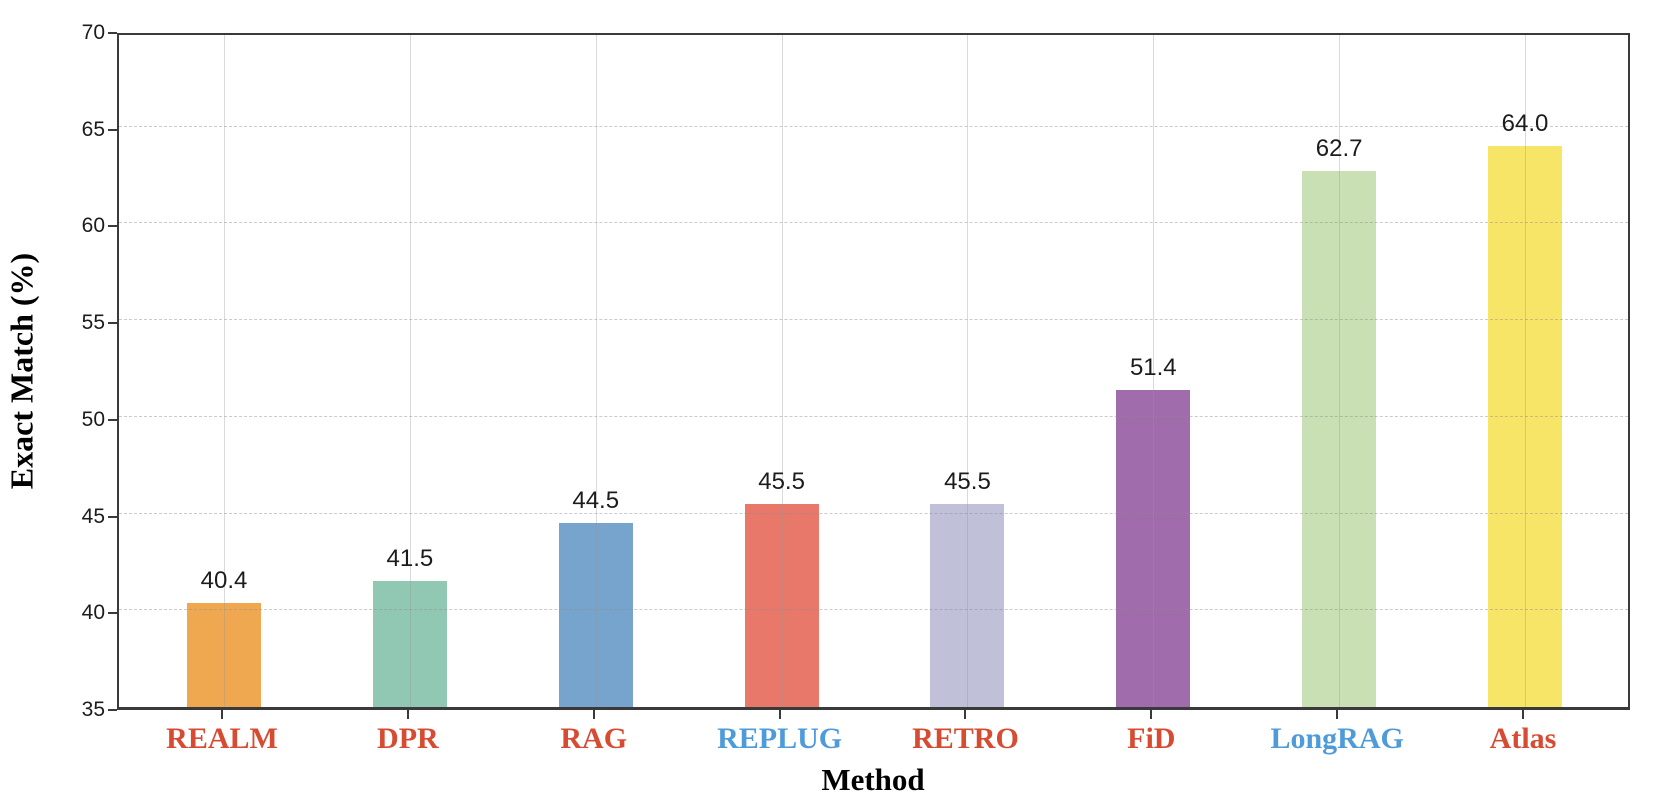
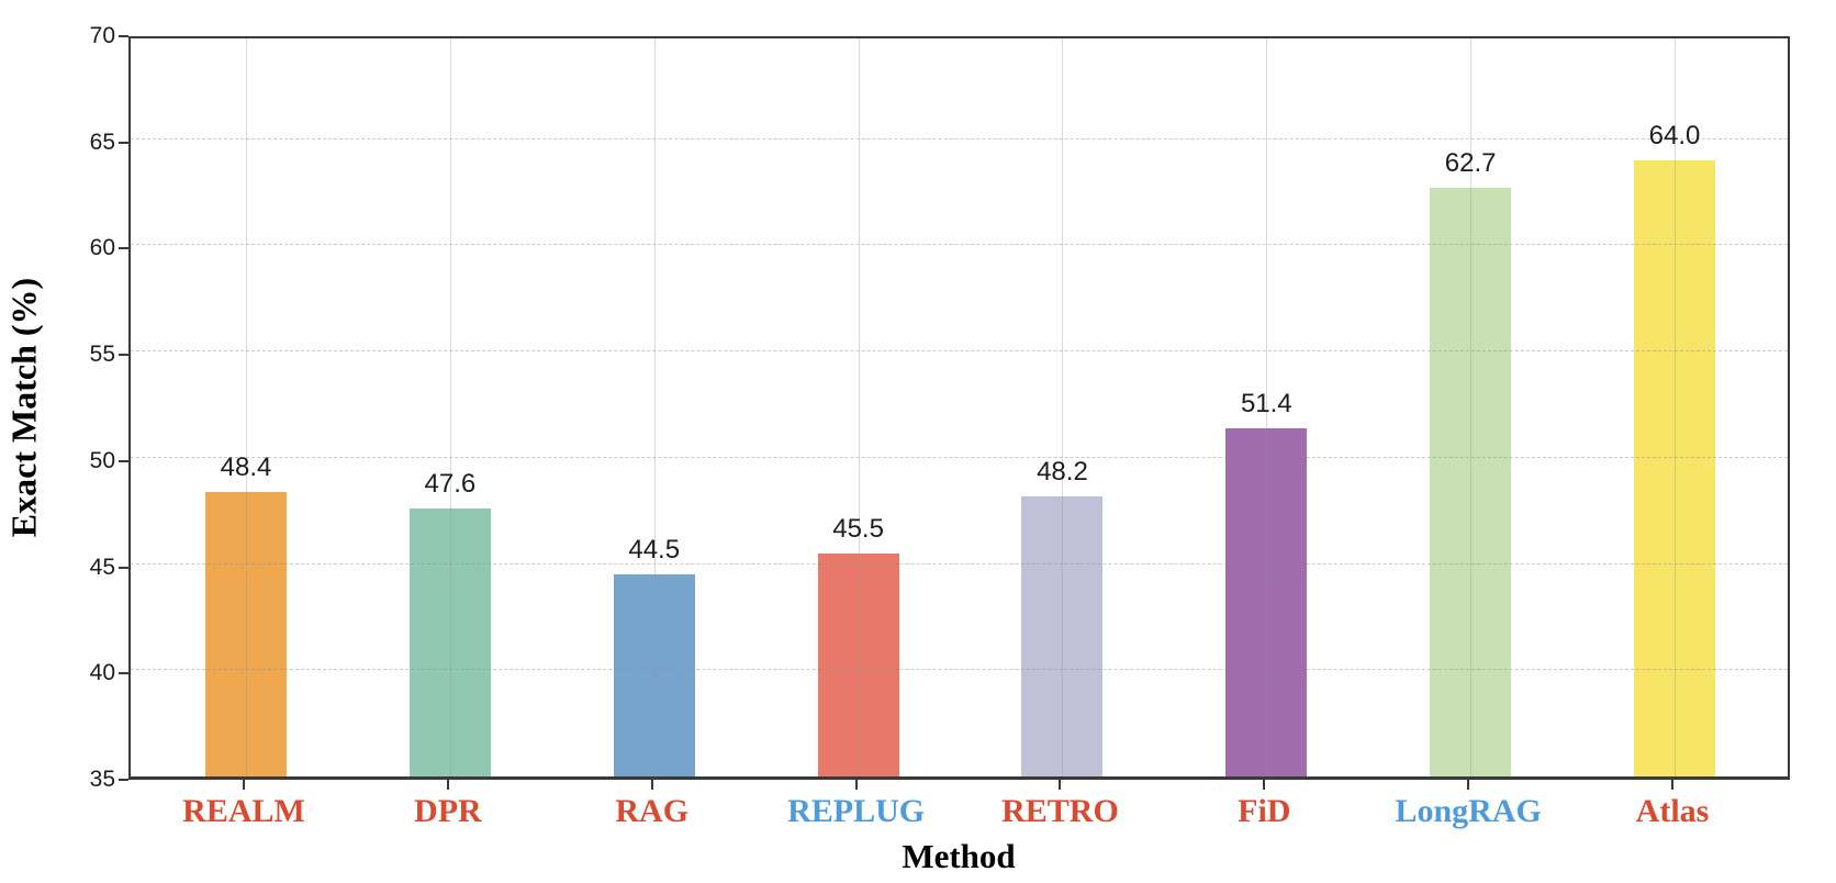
REALM: 40.4 -> 48.4
DPR: 41.5 -> 47.6
RETRO: 45.5 -> 48.2
